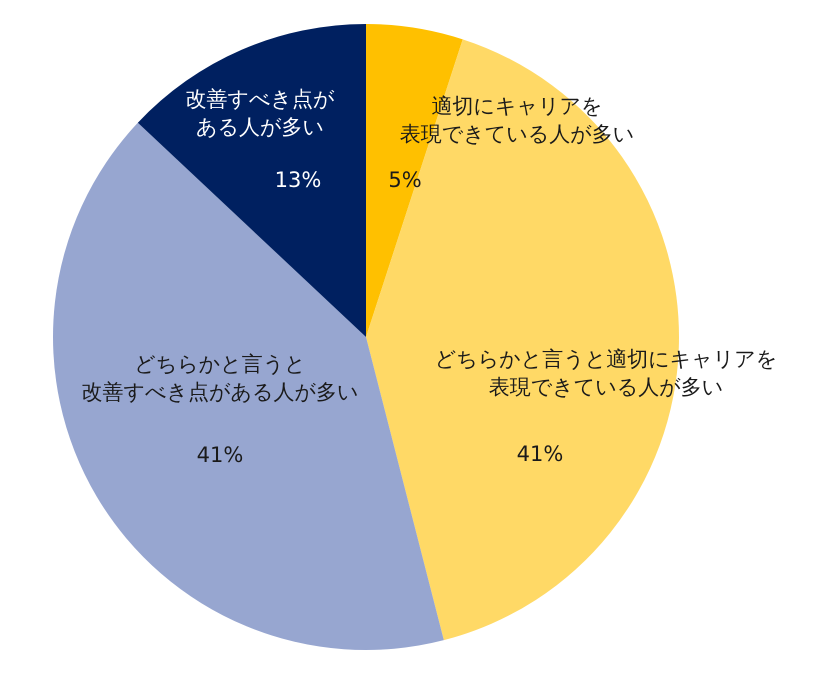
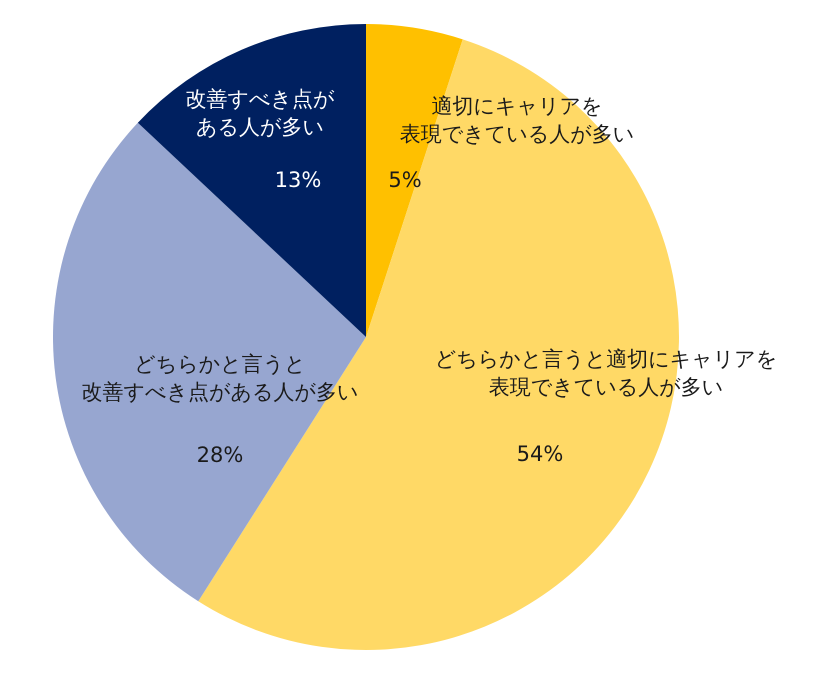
どちらかと言うと適切にキャリアを表現できている人が多い: 41% -> 54%
どちらかと言うと改善すべき点がある人が多い: 41% -> 28%
